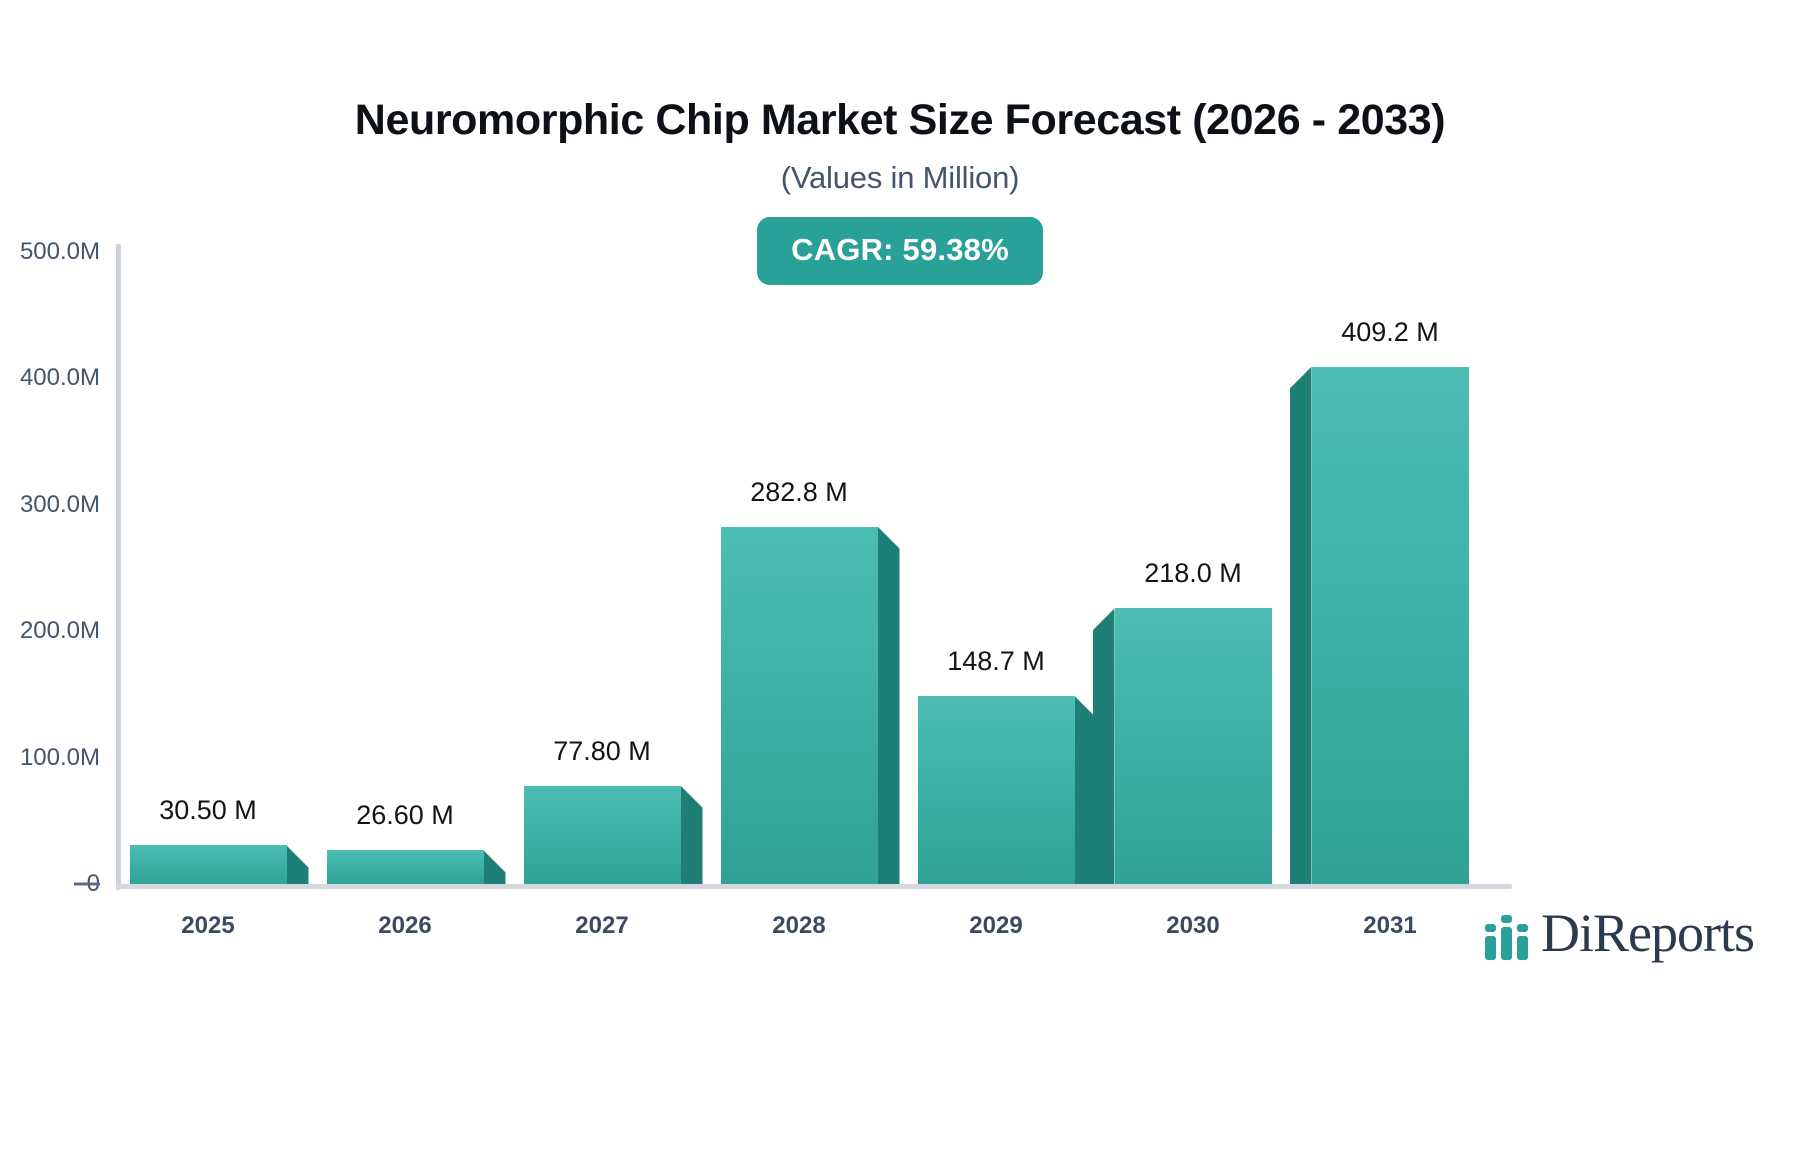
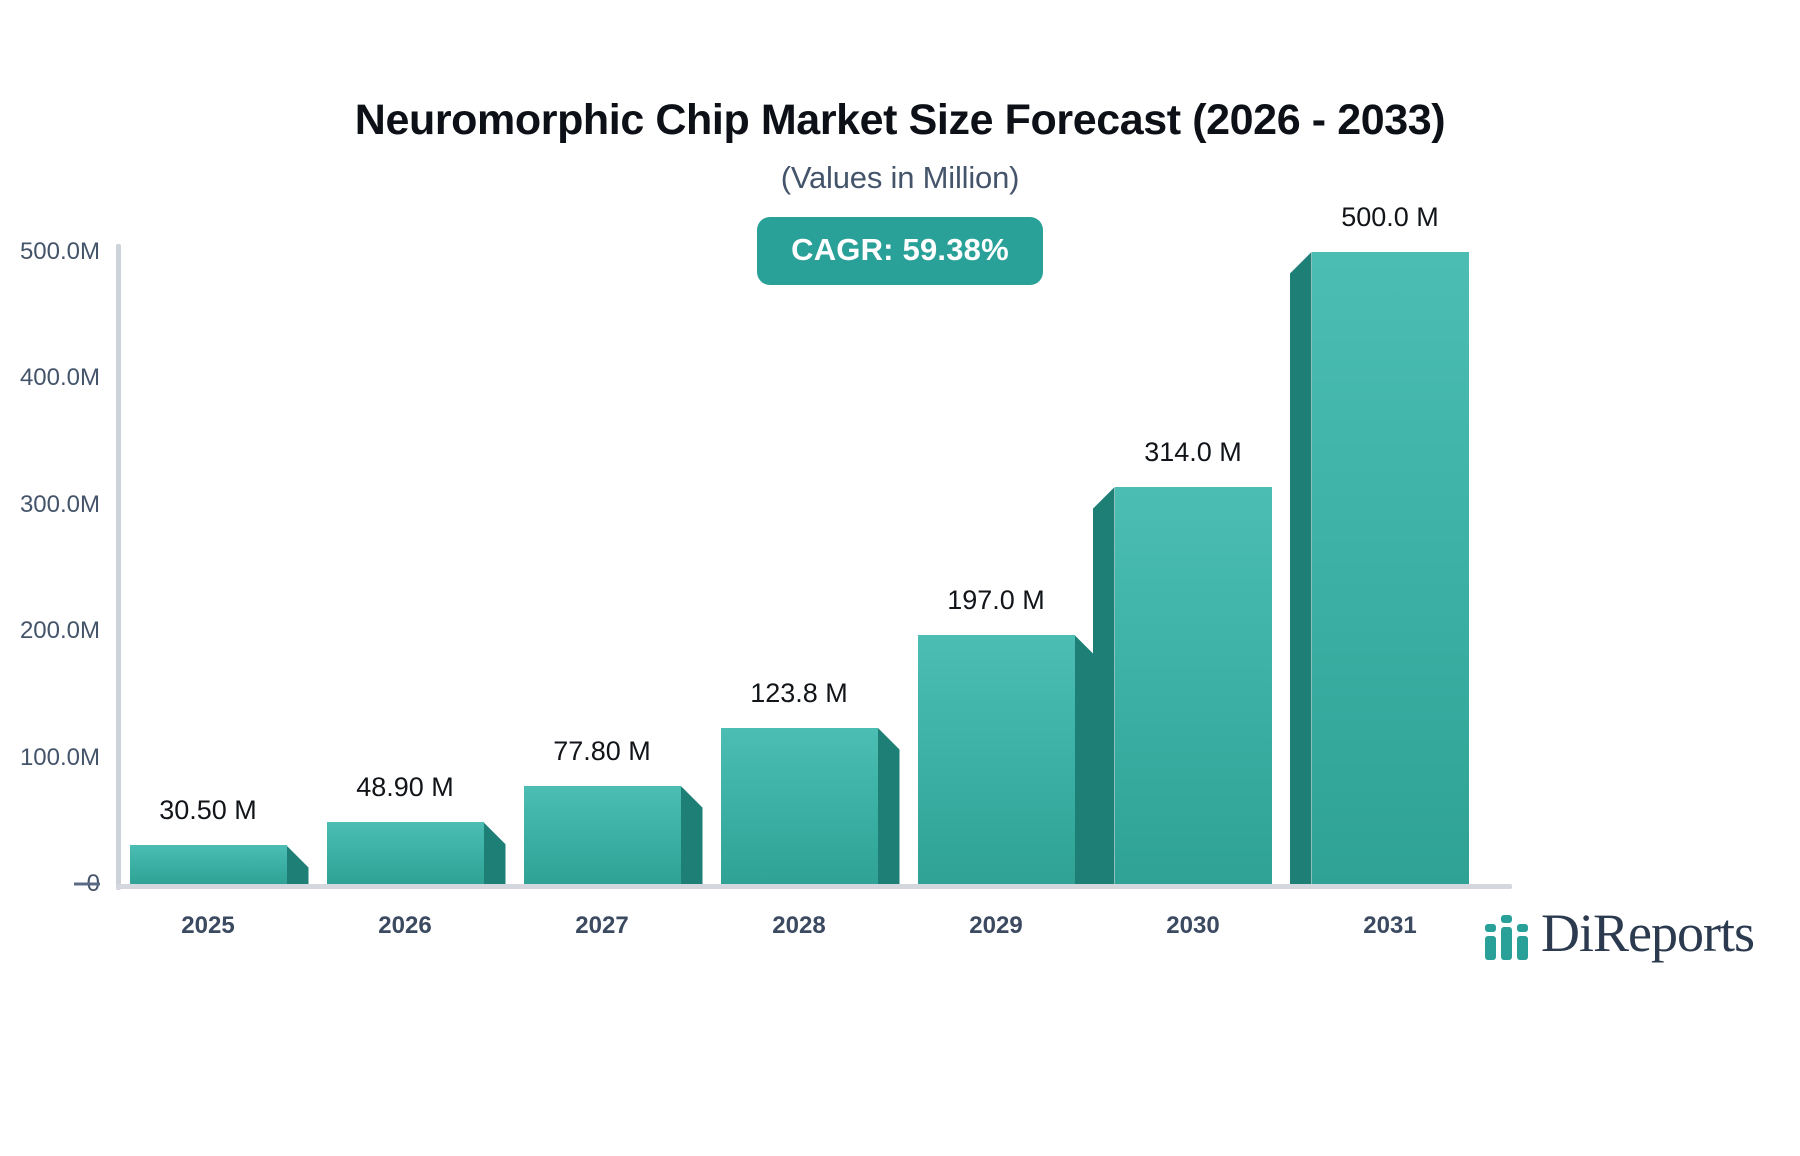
2026: 26.60 -> 48.90
2028: 282.8 -> 123.8
2029: 148.7 -> 197.0
2030: 218.0 -> 314.0
2031: 409.2 -> 500.0
